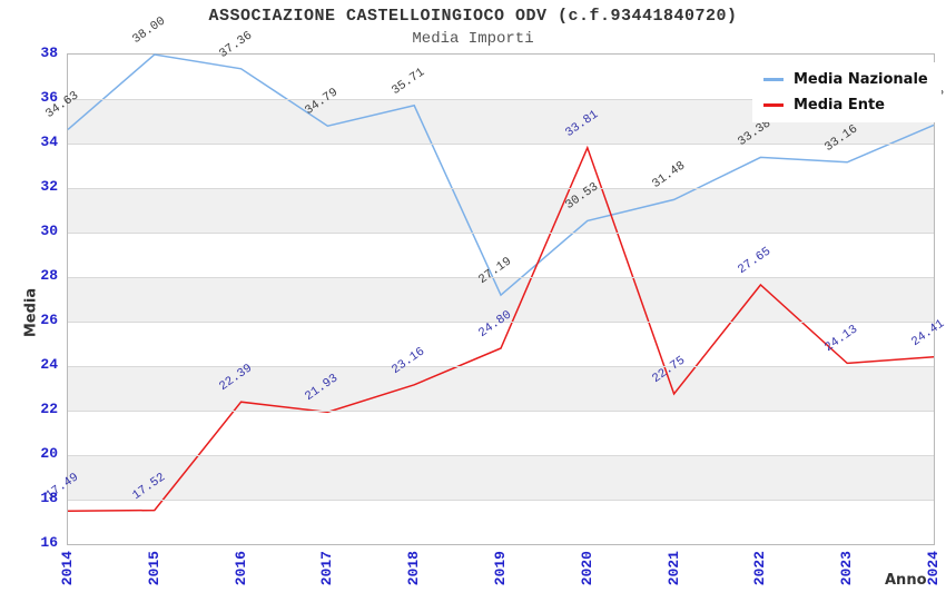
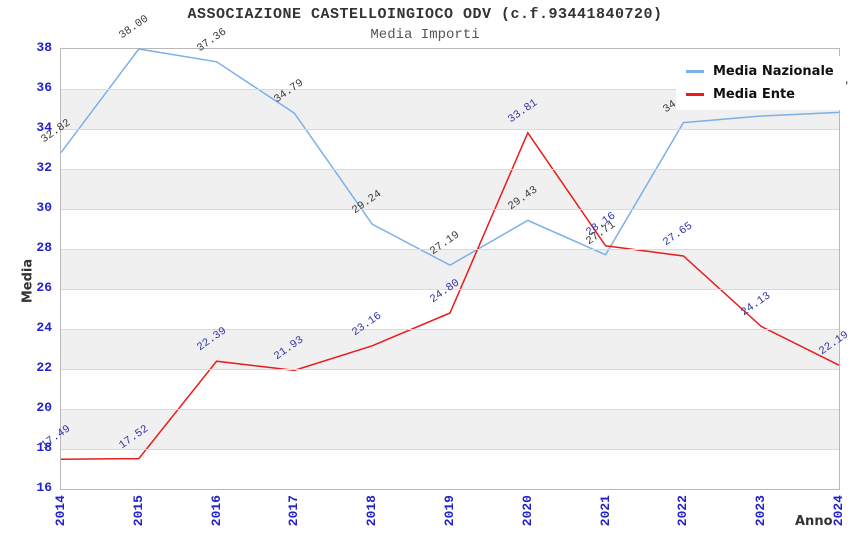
Media Nazionale/2014: 34.63 -> 32.82
Media Nazionale/2018: 35.71 -> 29.24
Media Nazionale/2020: 30.53 -> 29.43
Media Nazionale/2021: 31.48 -> 27.71
Media Ente/2021: 22.75 -> 28.16
Media Nazionale/2022: 33.38 -> 34.32
Media Nazionale/2023: 33.16 -> 34.65
Media Ente/2024: 24.41 -> 22.19
